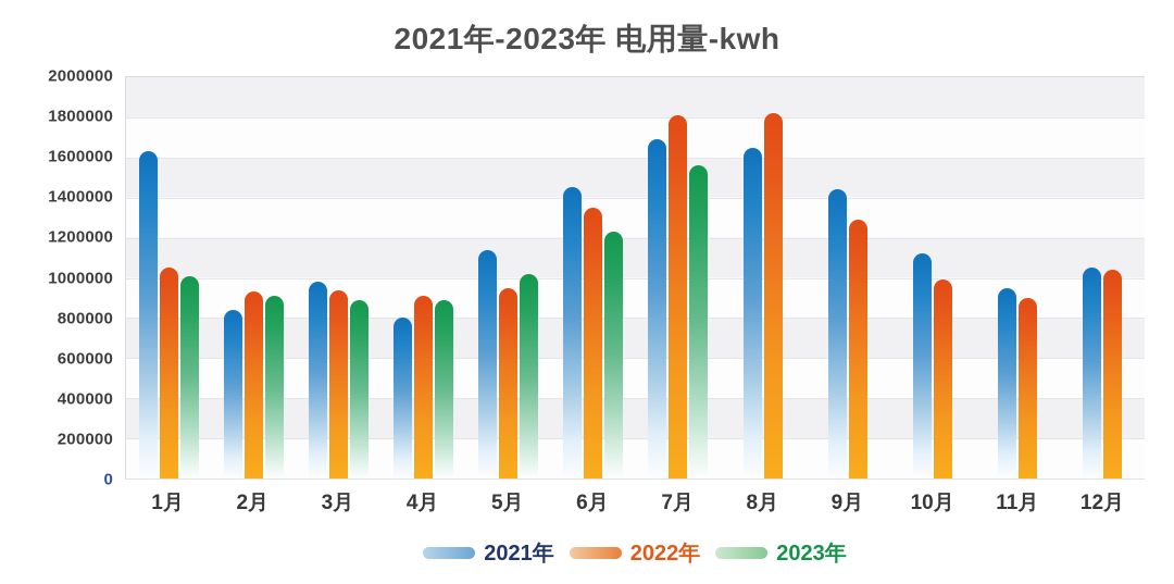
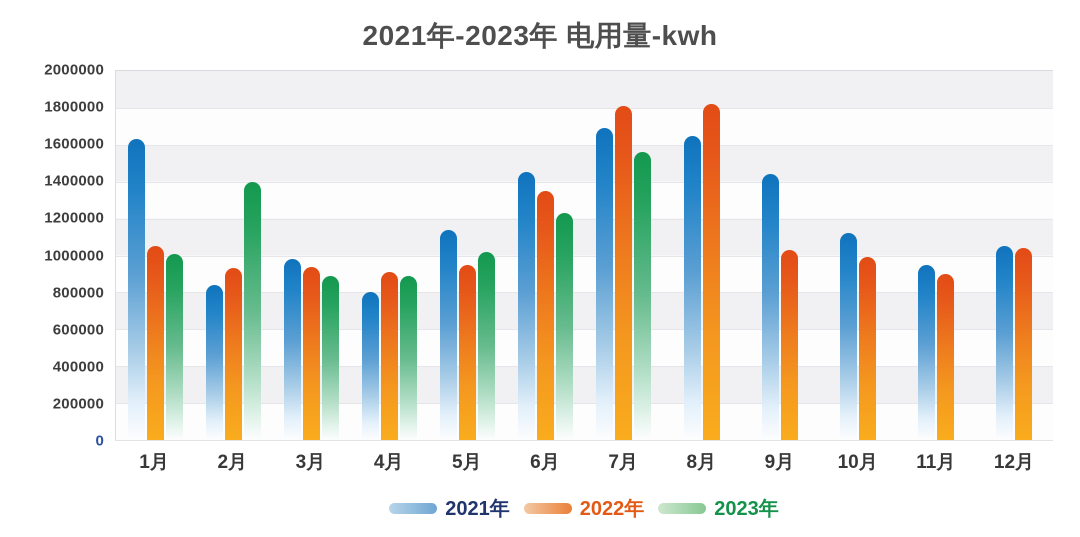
2023年/2月: 910000 -> 1400000
2022年/9月: 1290000 -> 1030000
